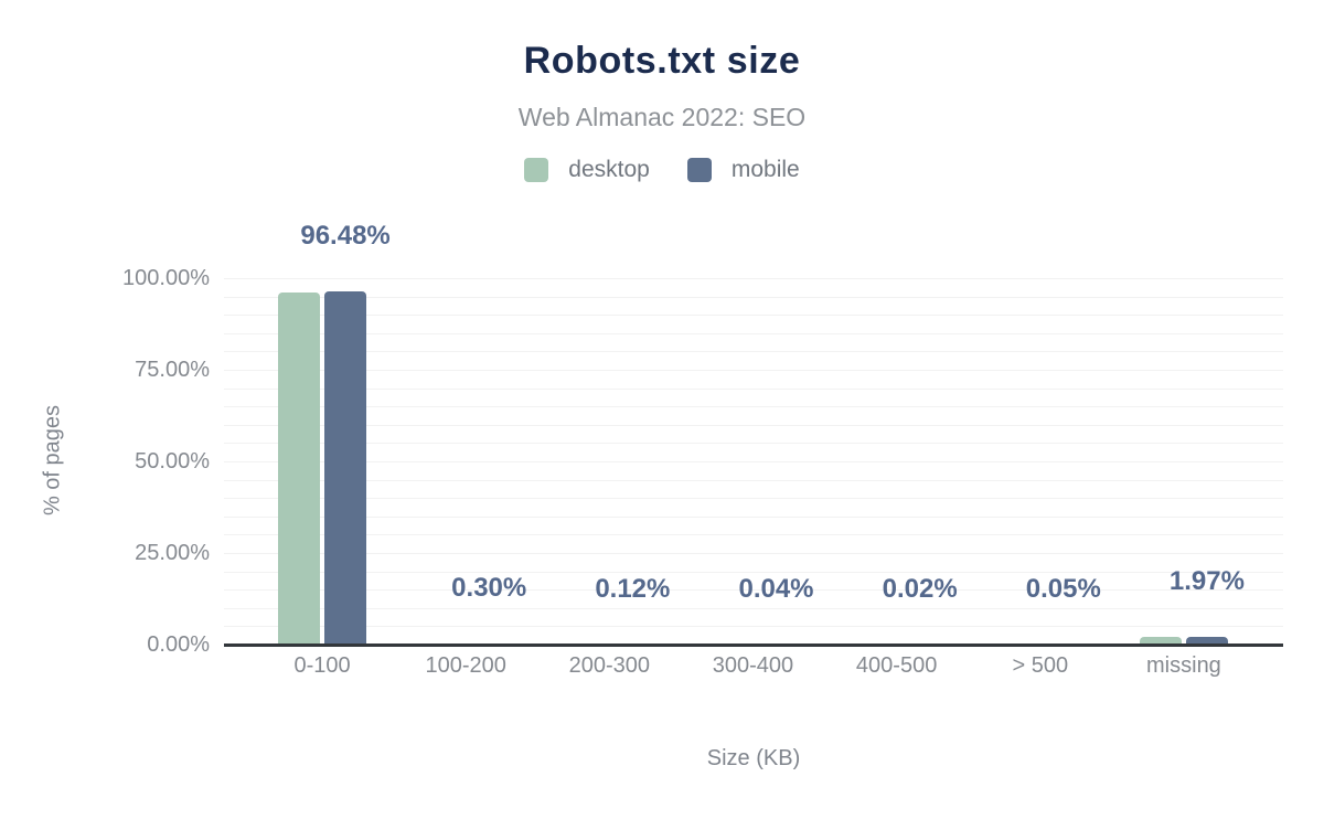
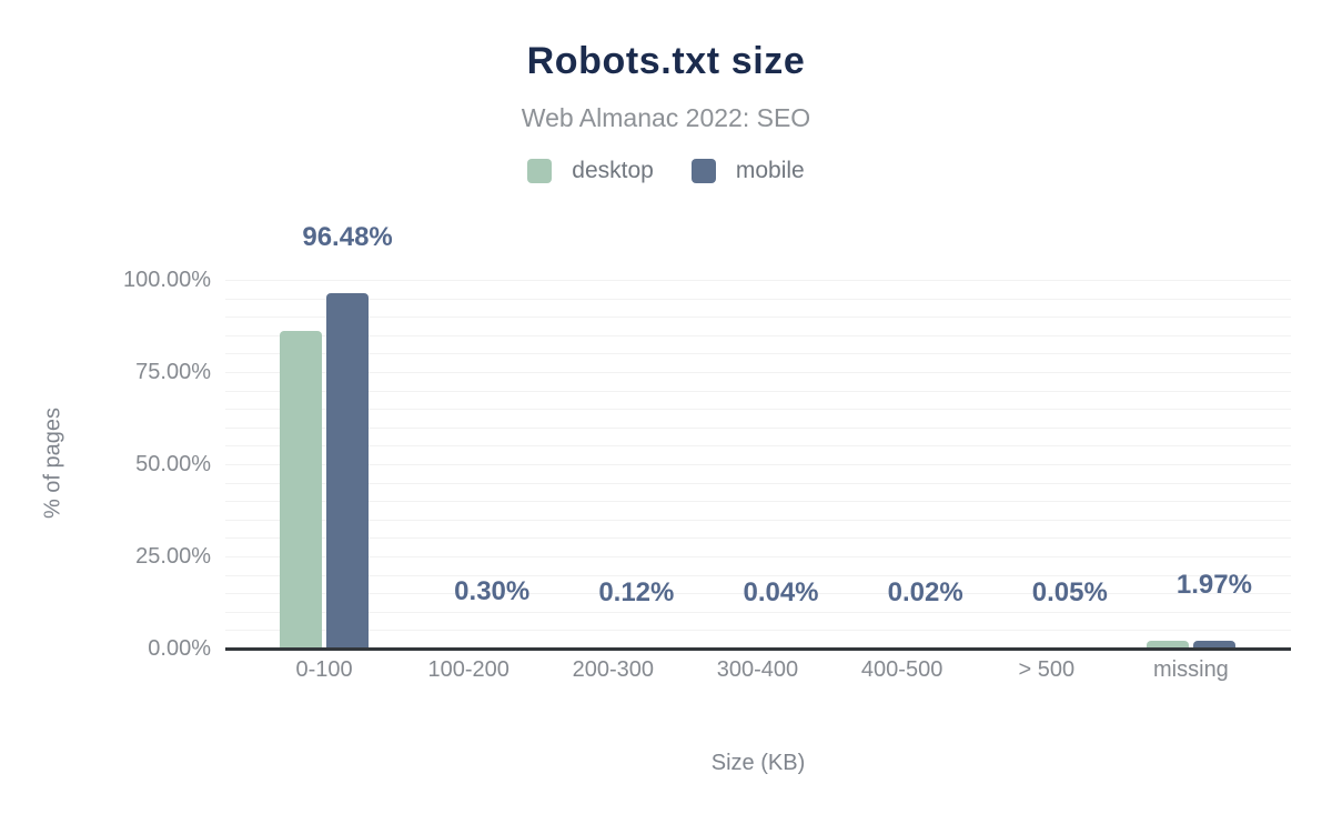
desktop/0-100: 96% -> 86%
